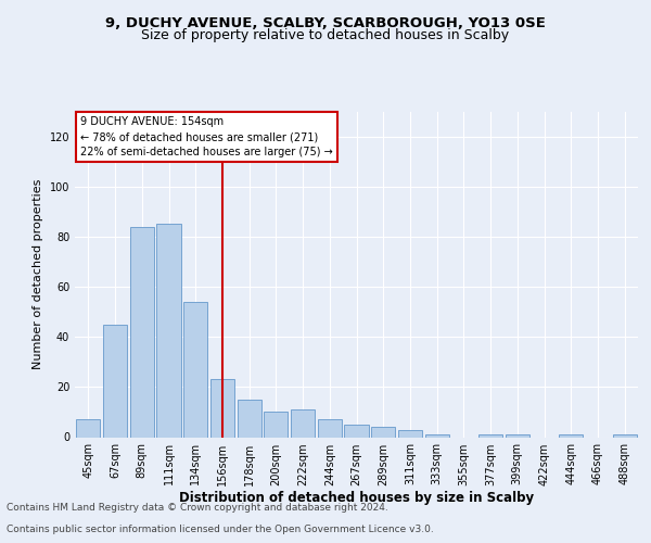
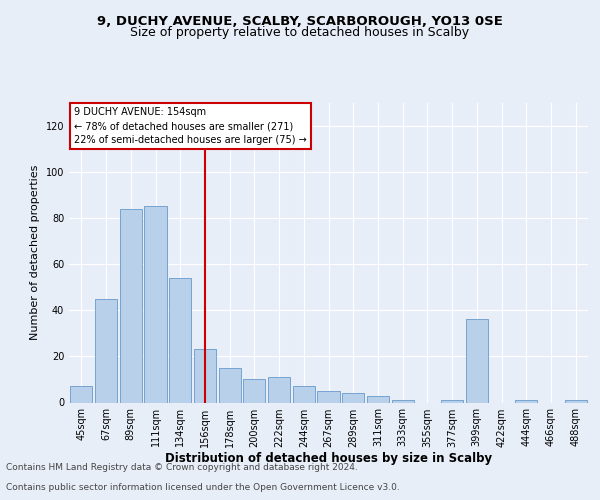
399sqm: 1 -> 36
